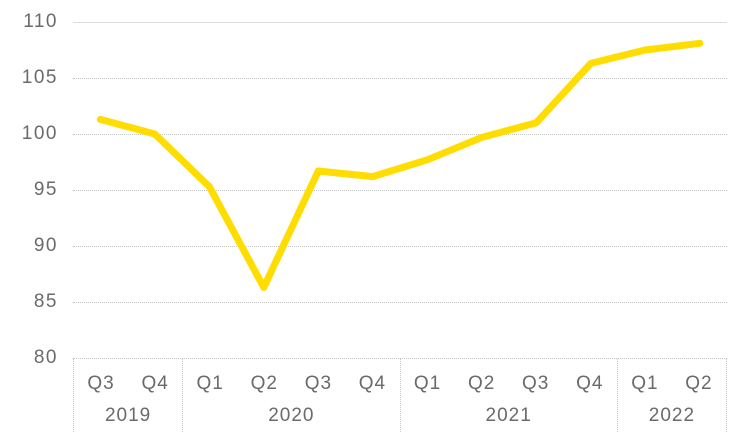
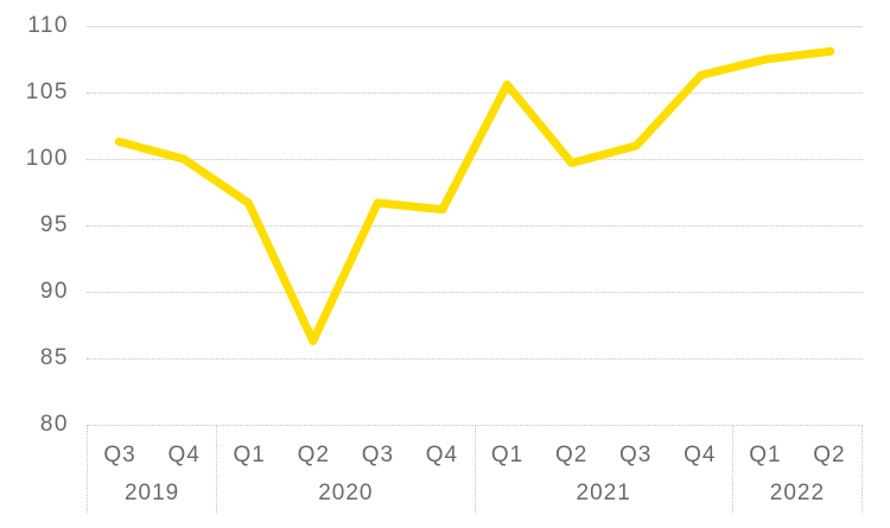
2020 Q1: 95.3 -> 96.7
2021 Q1: 97.7 -> 105.6
